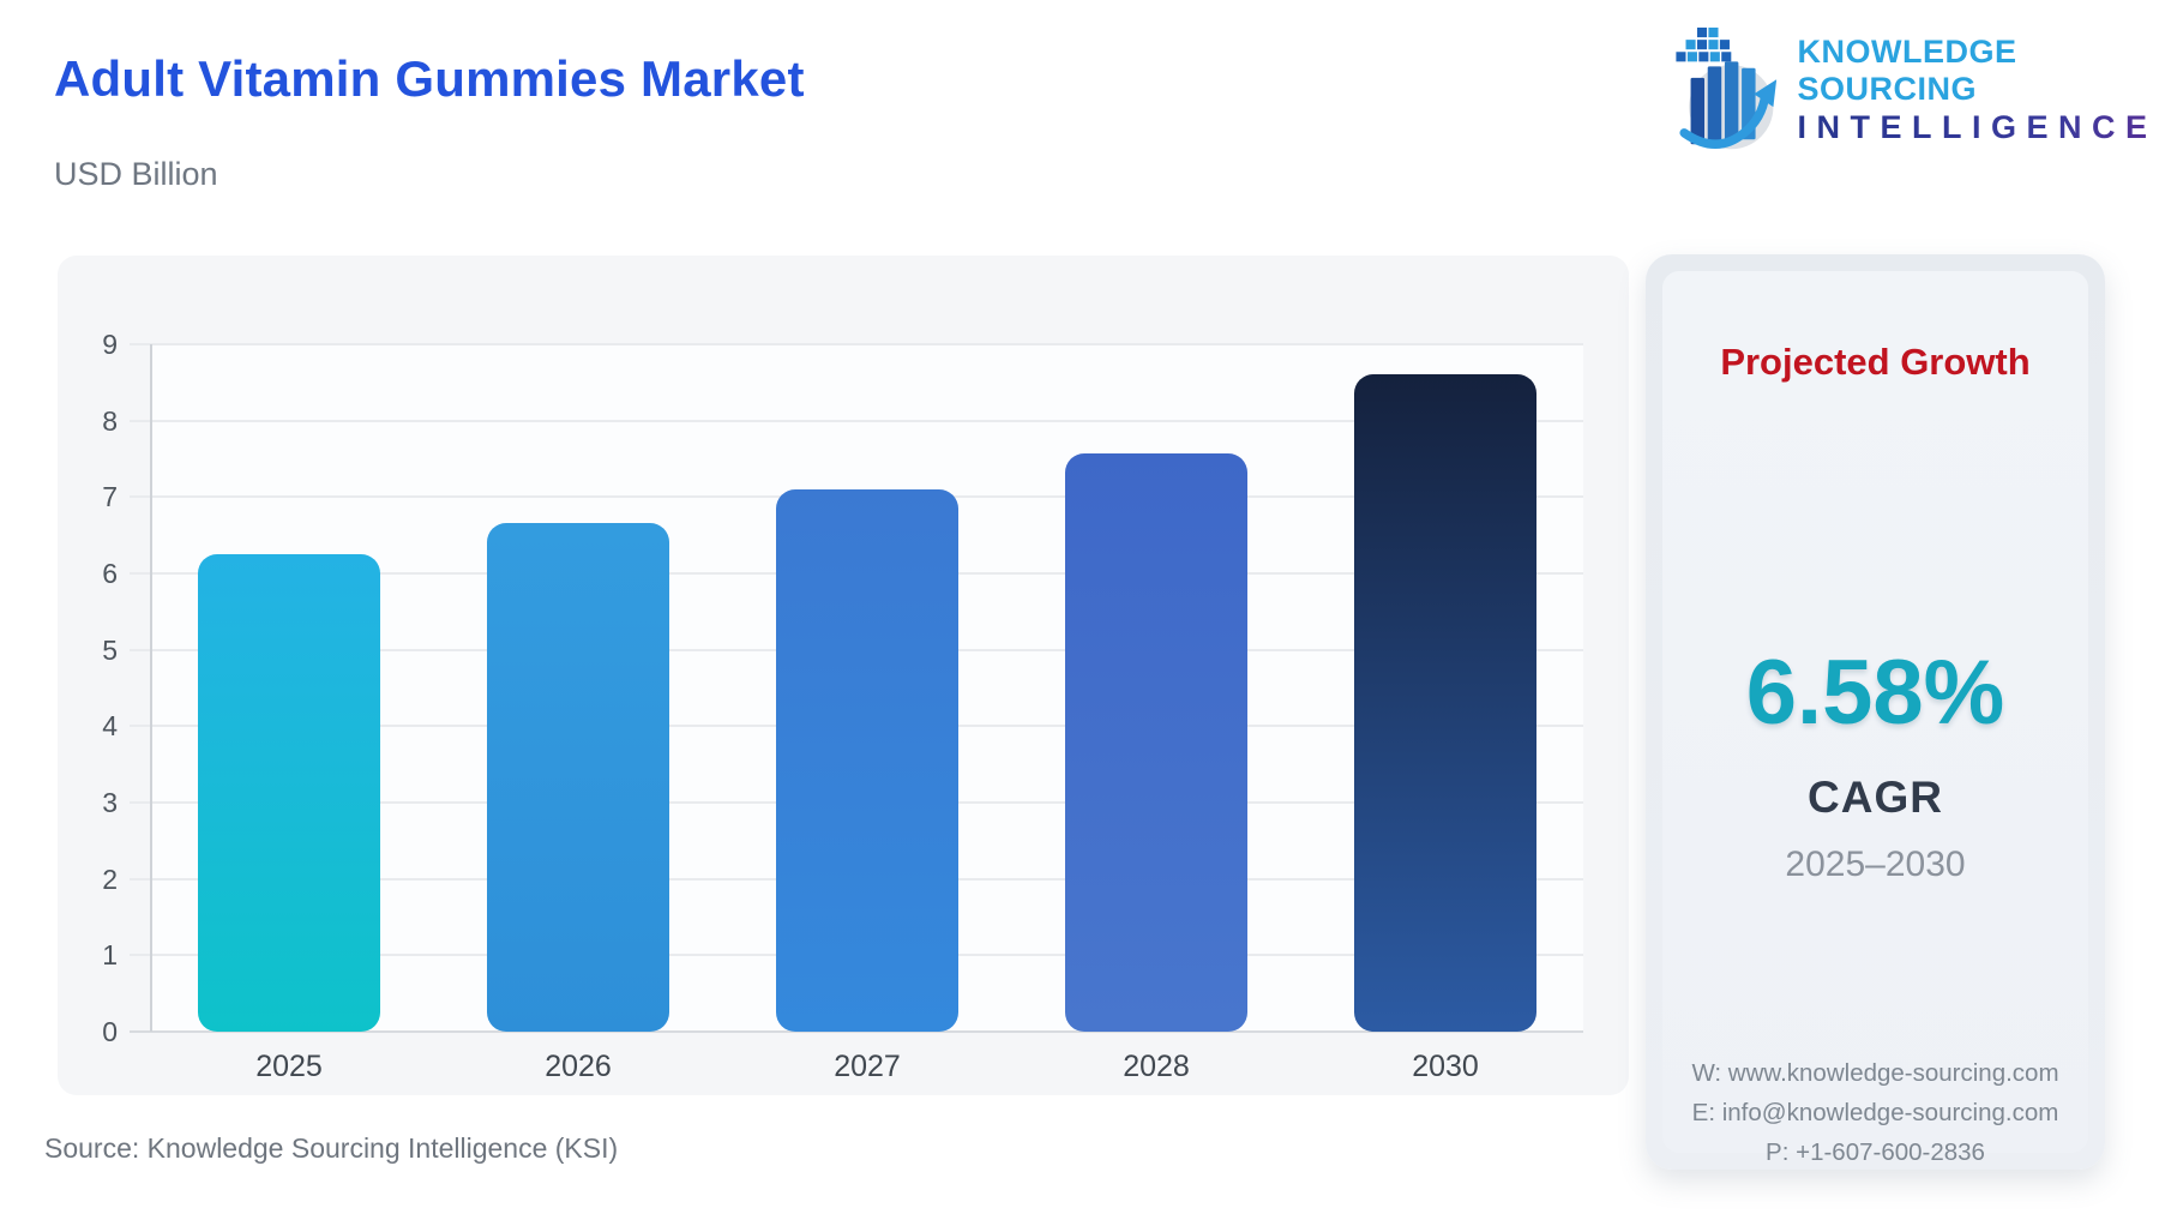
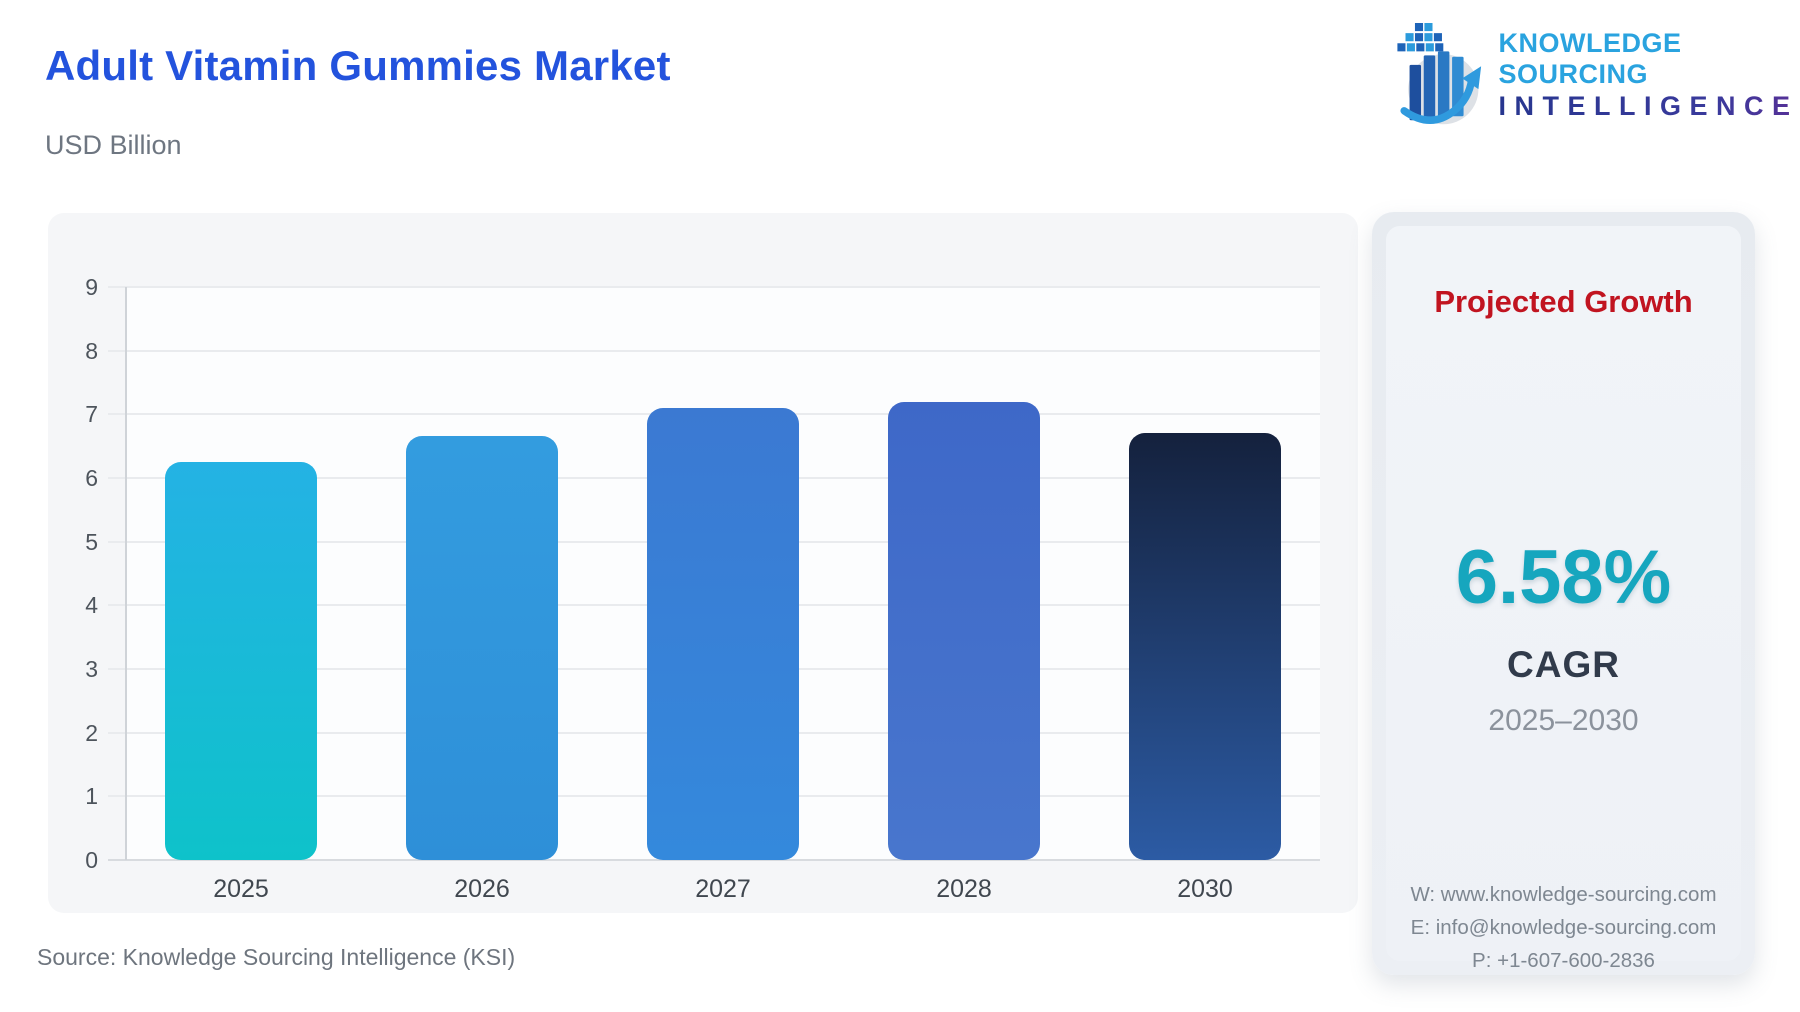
2028: 7.6 -> 7.2
2030: 8.6 -> 6.7
